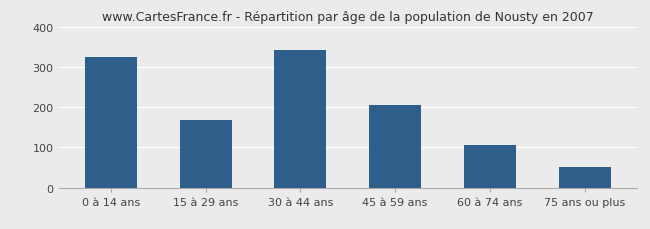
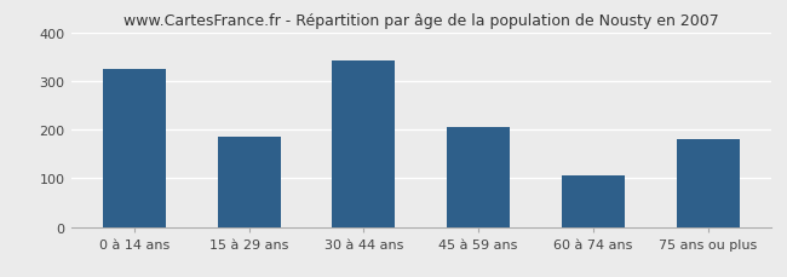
15 à 29 ans: 168 -> 185
75 ans ou plus: 50 -> 180
